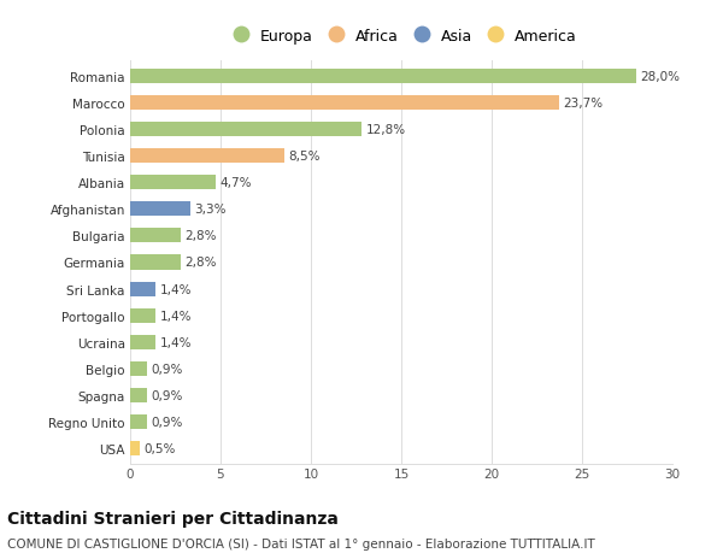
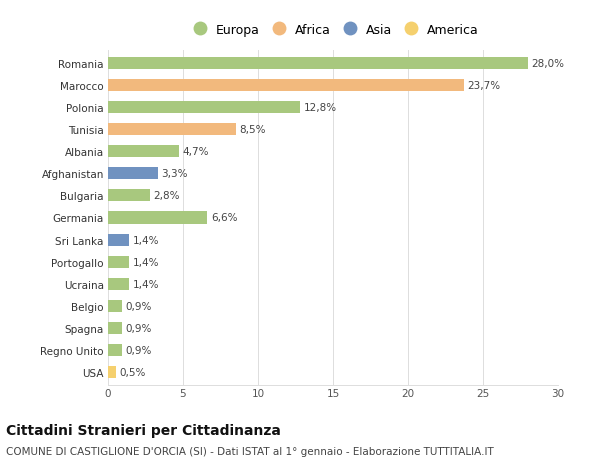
Germania: 2,8% -> 6,6%
